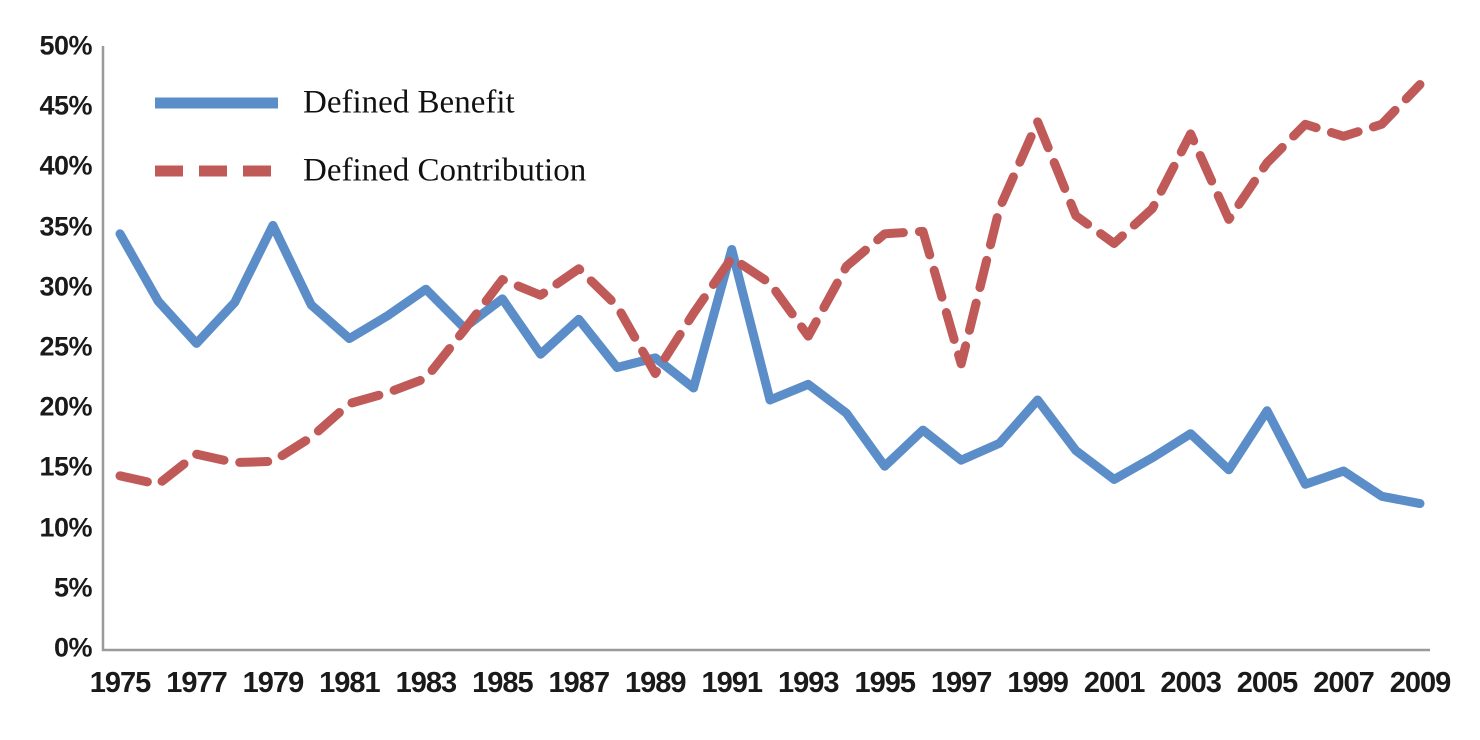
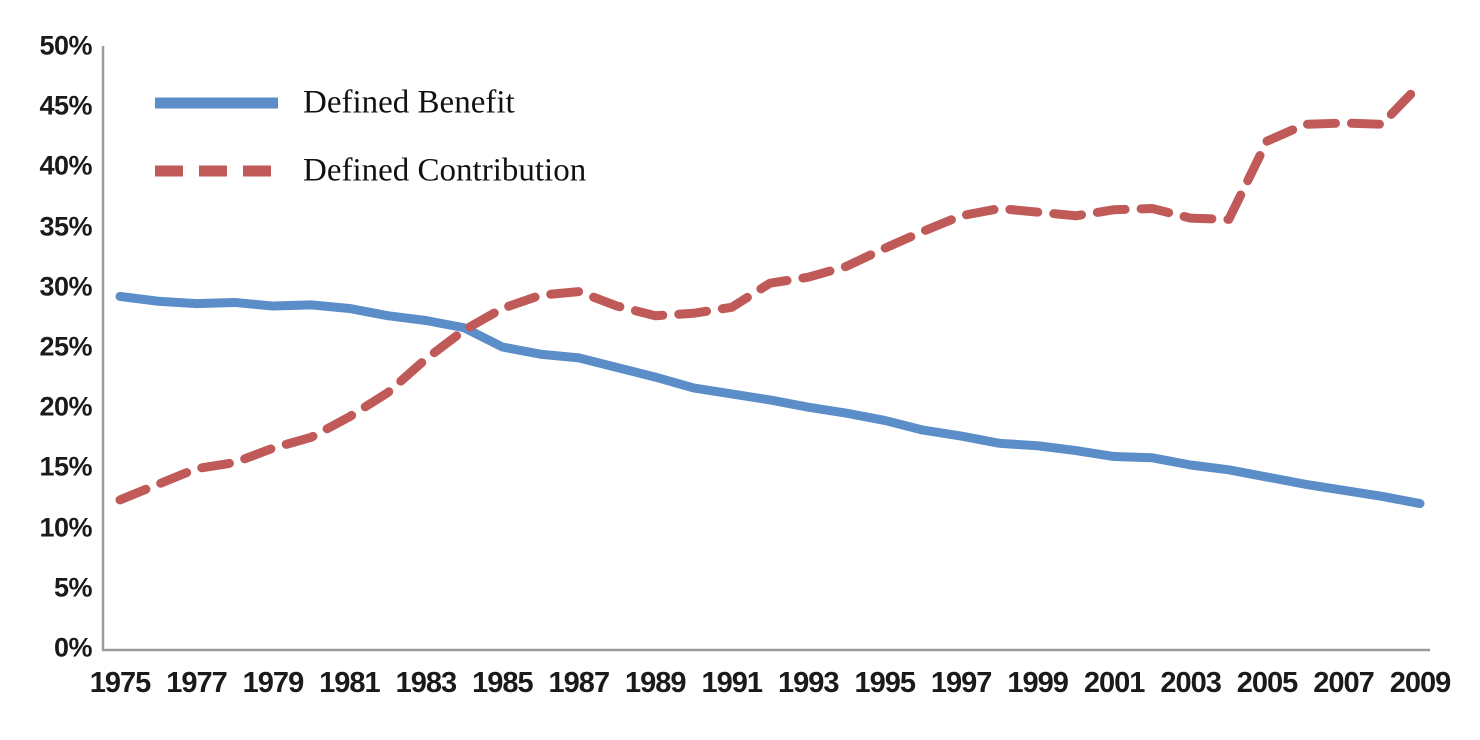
Defined Benefit/1975: 34.4% -> 29.2%
Defined Contribution/1975: 14.3% -> 12.3%
Defined Benefit/1977: 25.3% -> 28.6%
Defined Contribution/1977: 16.1% -> 14.9%
Defined Benefit/1979: 35.1% -> 28.4%
Defined Contribution/1979: 15.5% -> 16.6%
Defined Benefit/1981: 25.7% -> 28.2%
Defined Contribution/1981: 20.3% -> 19.2%
Defined Benefit/1983: 29.8% -> 27.2%
Defined Contribution/1983: 22.4% -> 24.0%
Defined Benefit/1985: 29.0% -> 25.0%
Defined Contribution/1985: 30.6% -> 28.2%
Defined Benefit/1987: 27.3% -> 24.1%
Defined Contribution/1987: 31.5% -> 29.6%
Defined Benefit/1989: 24.1% -> 22.5%
Defined Contribution/1989: 22.8% -> 27.6%
Defined Benefit/1991: 33.1% -> 21.1%
Defined Contribution/1991: 32.4% -> 28.3%
Defined Benefit/1993: 21.9% -> 20.0%
Defined Contribution/1993: 25.9% -> 30.8%
Defined Benefit/1995: 15.1% -> 18.9%
Defined Contribution/1995: 34.4% -> 33.2%
Defined Benefit/1997: 15.6% -> 17.6%
Defined Contribution/1997: 23.6% -> 35.9%
Defined Benefit/1999: 20.6% -> 16.8%
Defined Contribution/1999: 43.7% -> 36.2%
Defined Benefit/2001: 14.0% -> 15.9%
Defined Contribution/2001: 33.6% -> 36.4%
Defined Benefit/2003: 17.8% -> 15.2%
Defined Contribution/2003: 42.7% -> 35.7%
Defined Benefit/2005: 19.7% -> 14.2%
Defined Contribution/2005: 40.3% -> 42.1%
Defined Benefit/2007: 14.7% -> 13.1%
Defined Contribution/2007: 42.5% -> 43.6%
